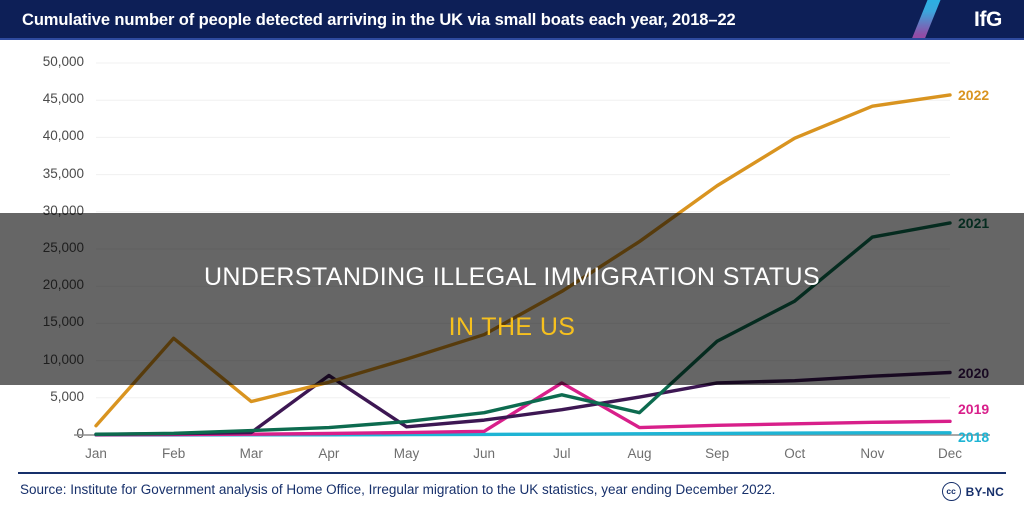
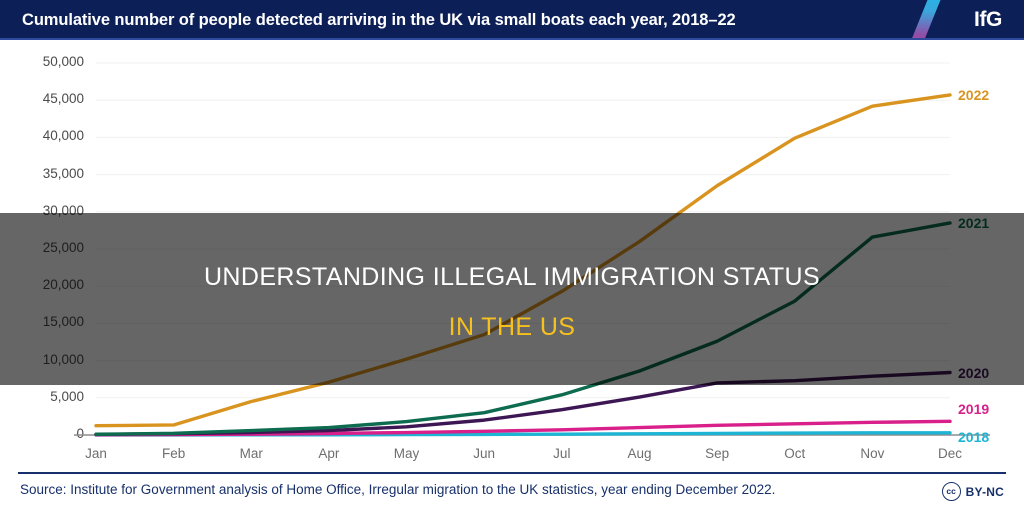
2022/Feb: 13000 -> 1000
2020/Apr: 8000 -> 1000
2019/Jul: 7000 -> 1000
2021/Aug: 3000 -> 9000
